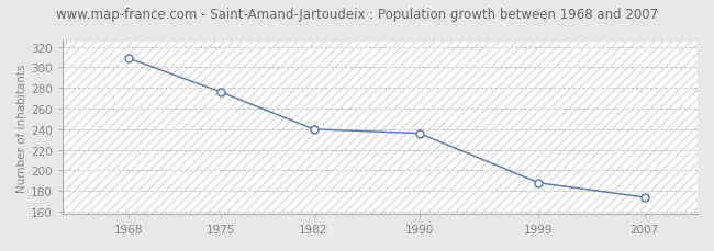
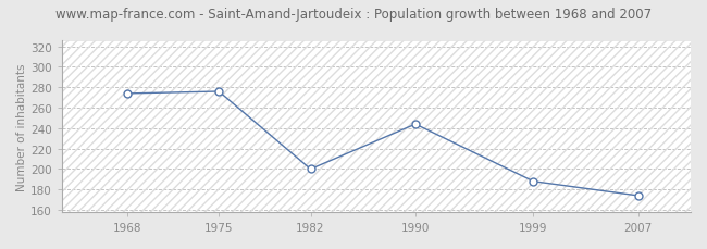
1968: 309 -> 274
1982: 240 -> 200
1990: 236 -> 244
